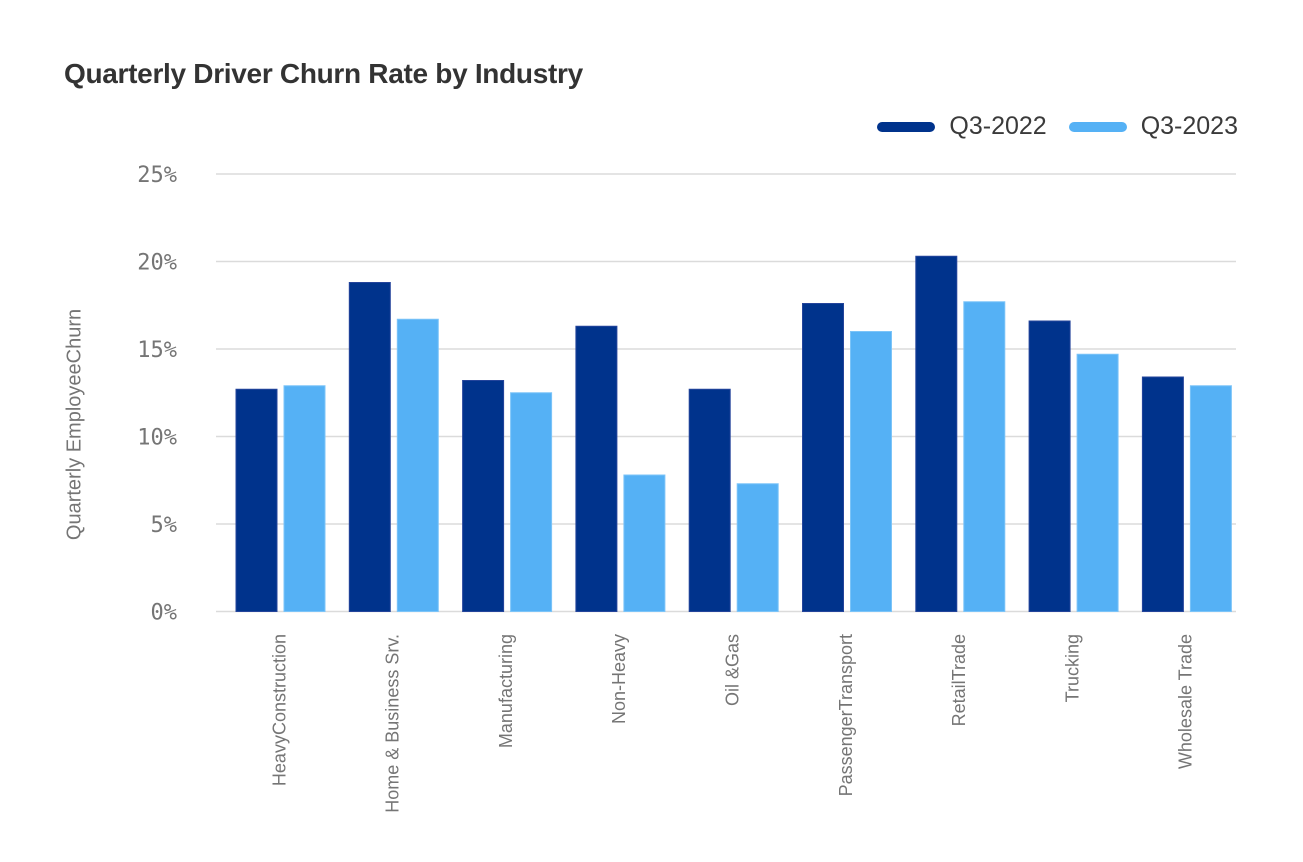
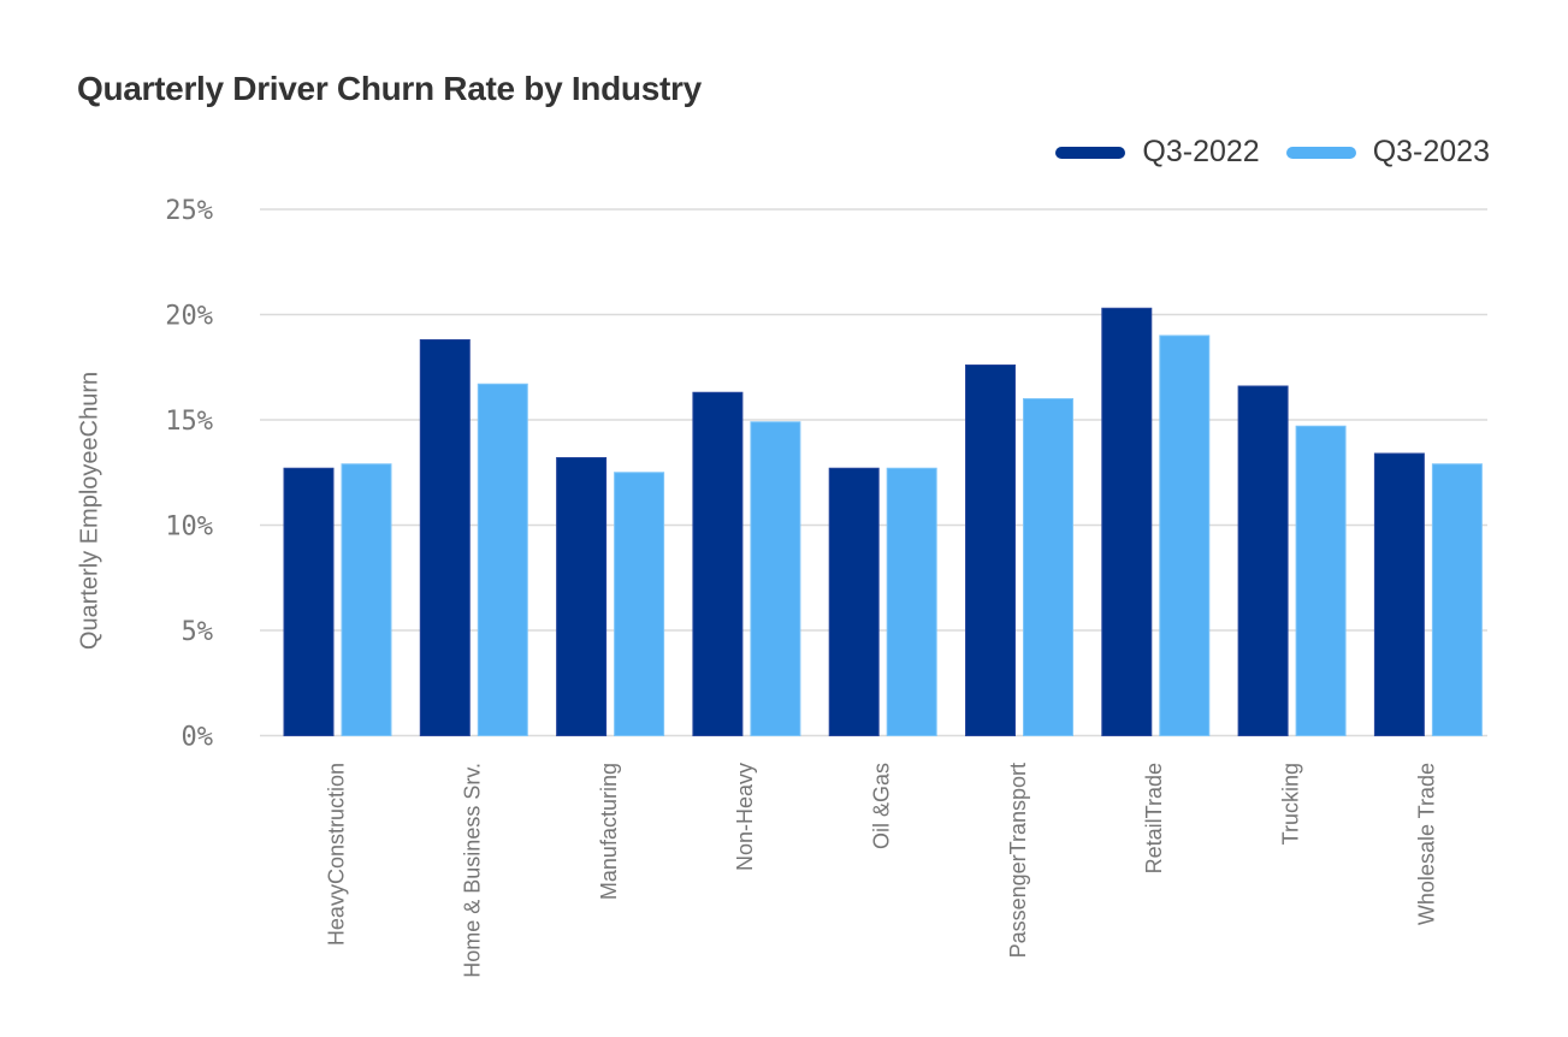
Q3-2023/Non-Heavy: 7.8% -> 14.9%
Q3-2023/Oil &Gas: 7.3% -> 12.7%
Q3-2023/RetailTrade: 17.7% -> 19.0%
